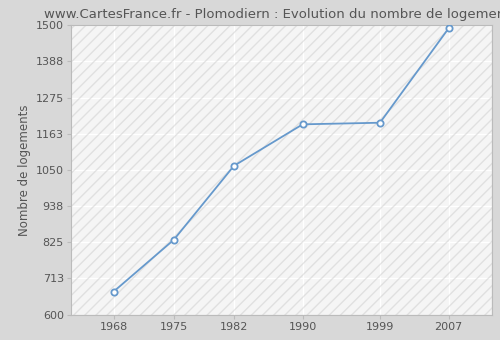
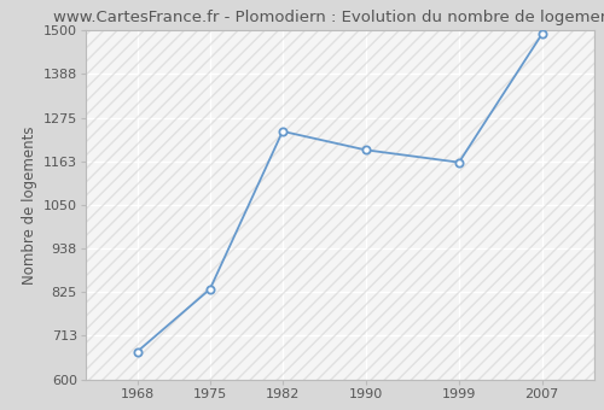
1982: 1063 -> 1240
1999: 1197 -> 1160
